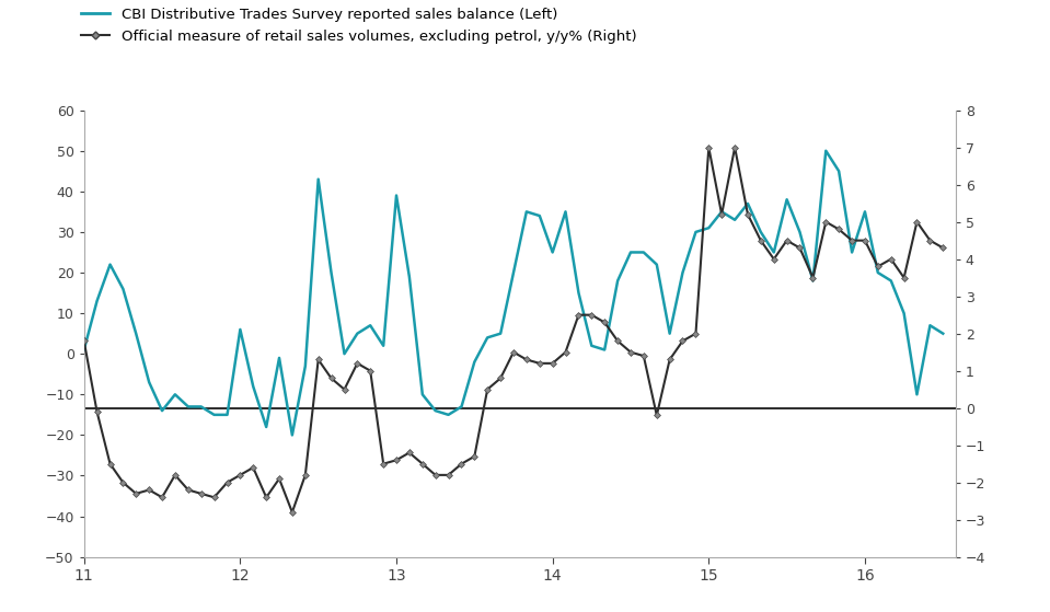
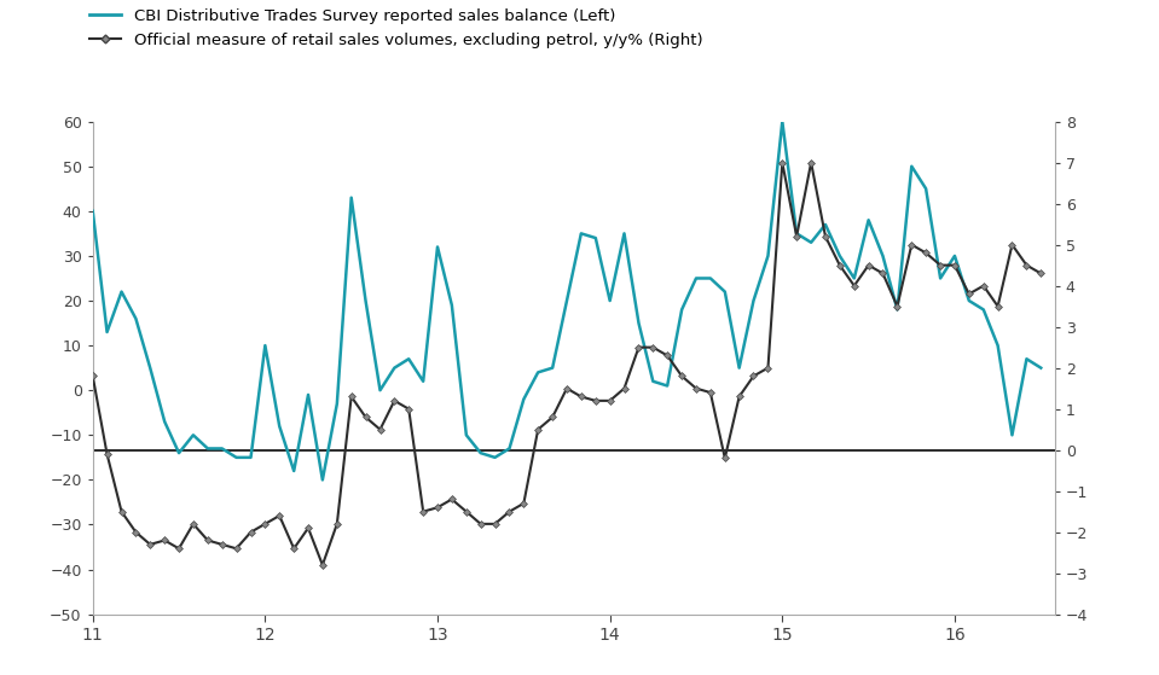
CBI Distributive Trades Survey reported sales balance (Left)/11: 1 -> 40
CBI Distributive Trades Survey reported sales balance (Left)/12: 6 -> 10
CBI Distributive Trades Survey reported sales balance (Left)/13: 39 -> 32
CBI Distributive Trades Survey reported sales balance (Left)/14: 25 -> 20
CBI Distributive Trades Survey reported sales balance (Left)/15: 31 -> 60
CBI Distributive Trades Survey reported sales balance (Left)/16: 35 -> 30
